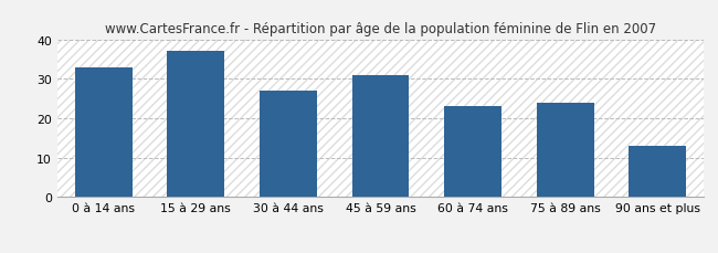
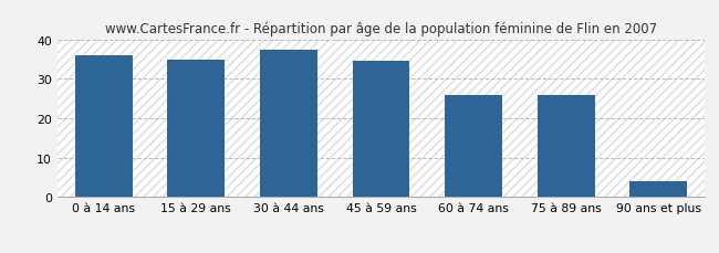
0 à 14 ans: 33.0 -> 36.0
15 à 29 ans: 37.0 -> 35.0
30 à 44 ans: 27.0 -> 37.5
45 à 59 ans: 31.0 -> 34.5
60 à 74 ans: 23.0 -> 26.0
75 à 89 ans: 24.0 -> 26.0
90 ans et plus: 13.0 -> 4.0
